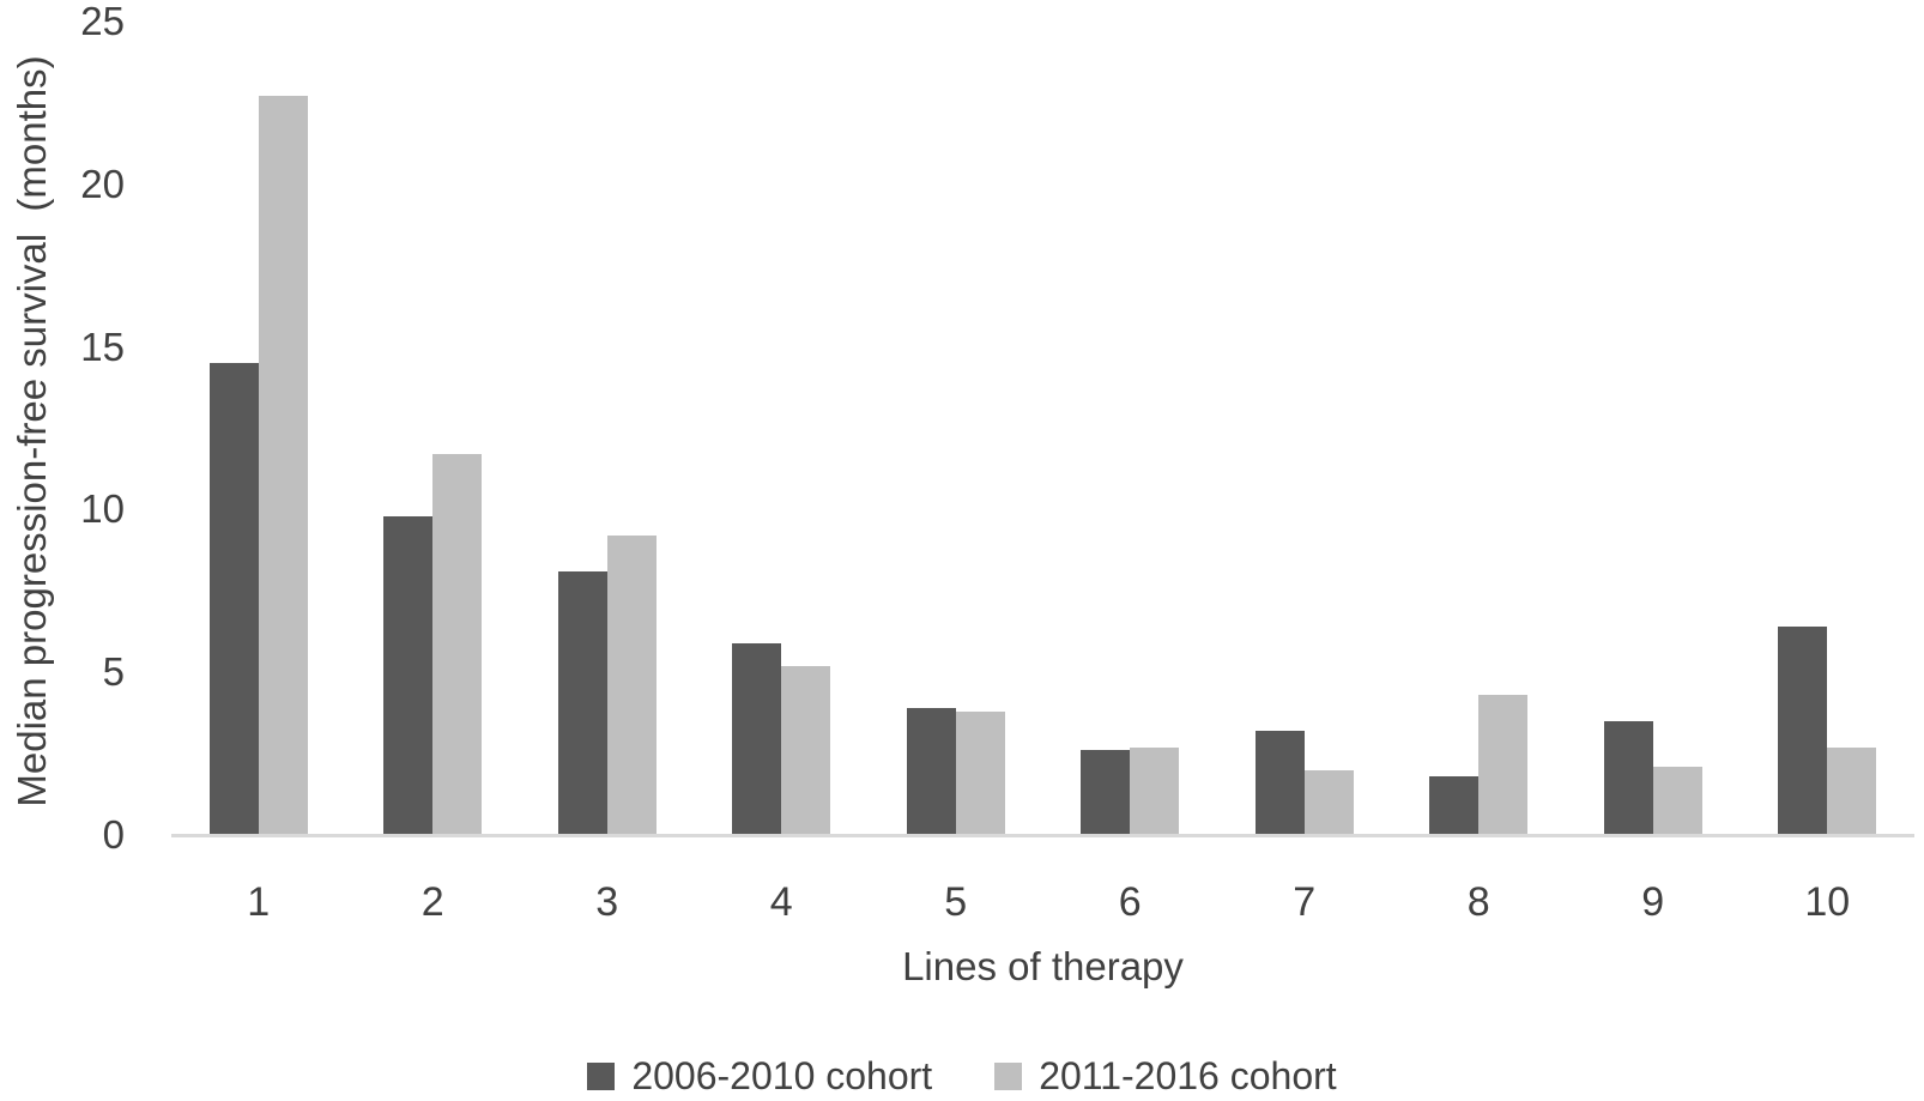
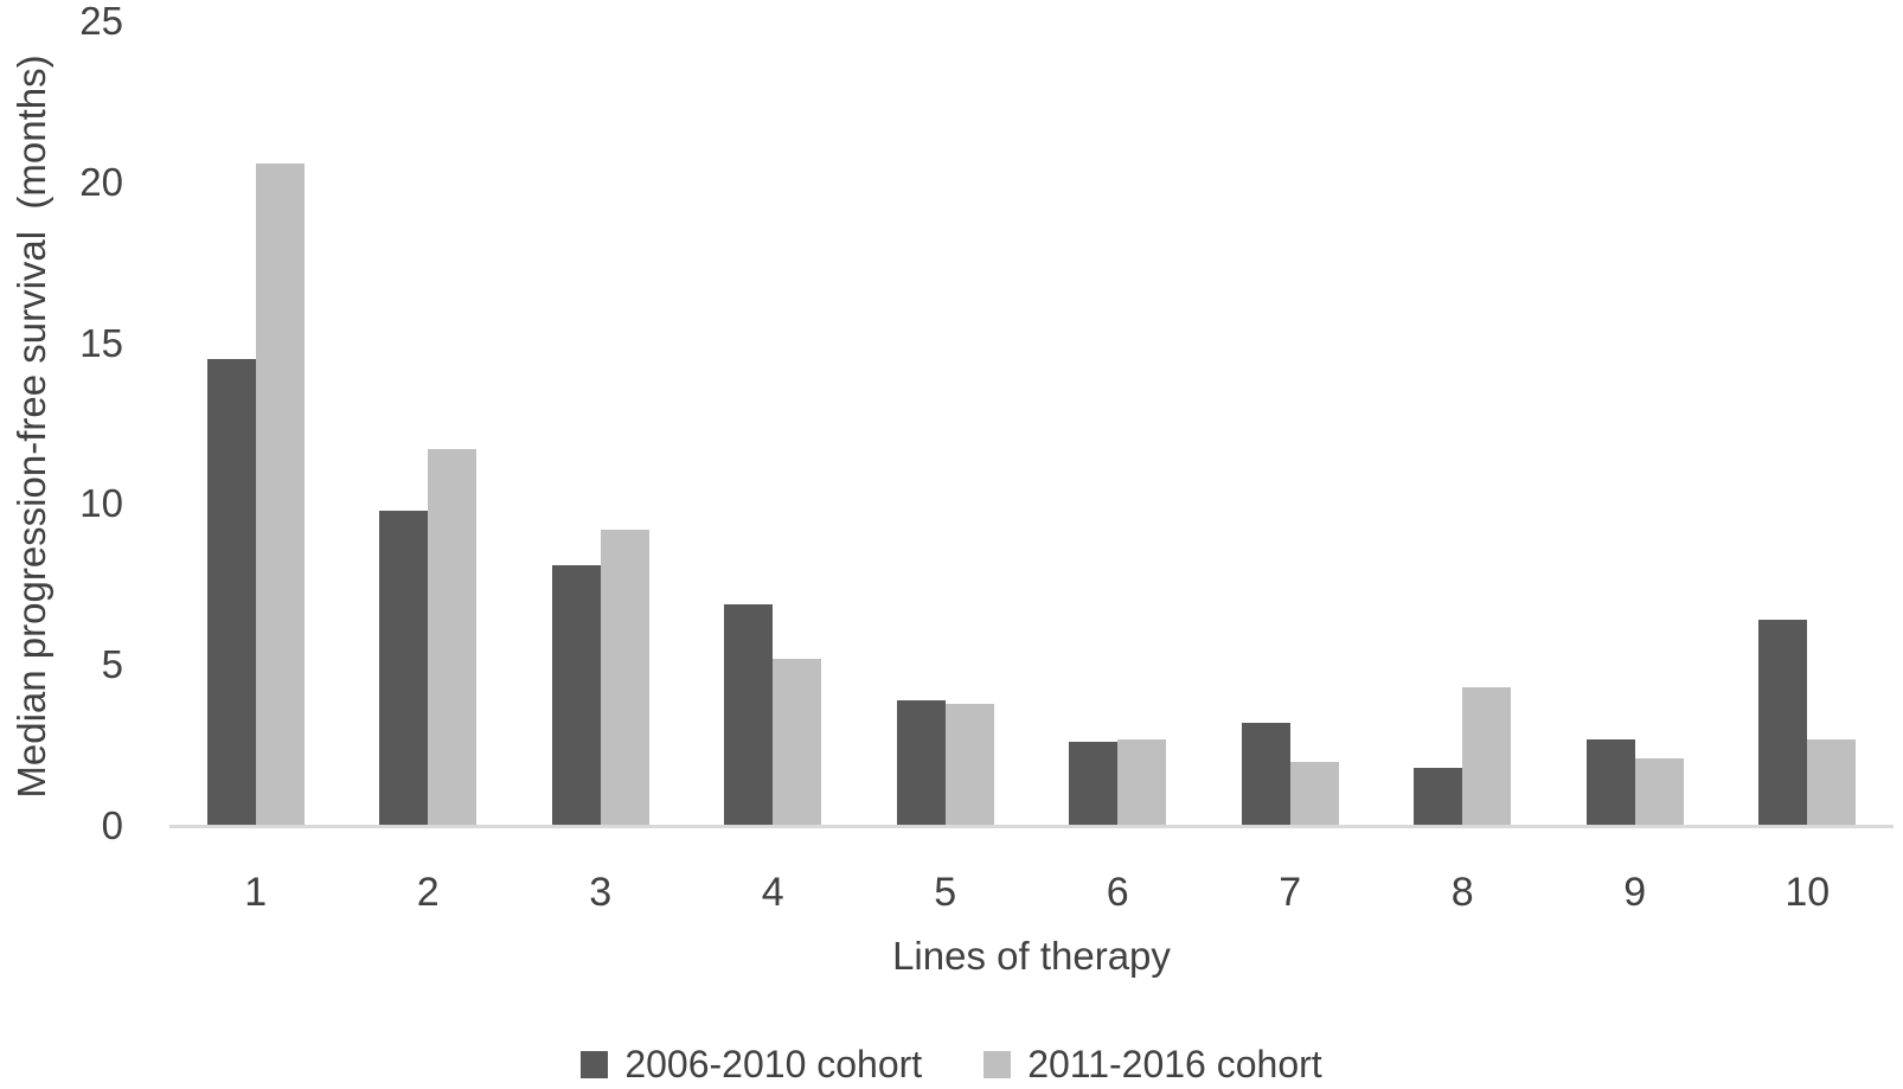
2011-2016 cohort/1: 22.7 -> 20.6
2006-2010 cohort/4: 5.9 -> 6.9
2006-2010 cohort/9: 3.5 -> 2.7
